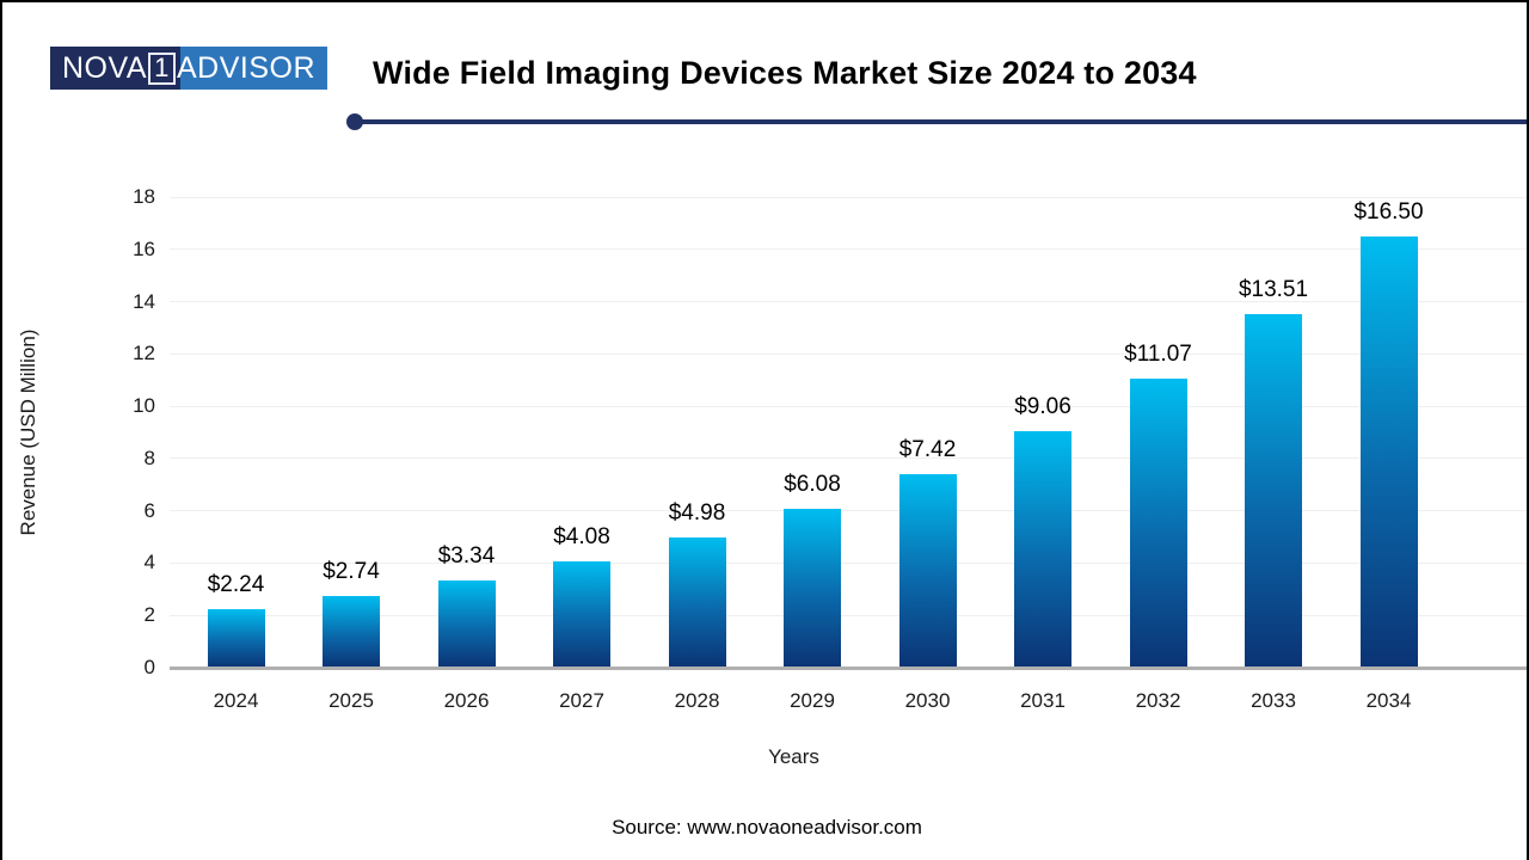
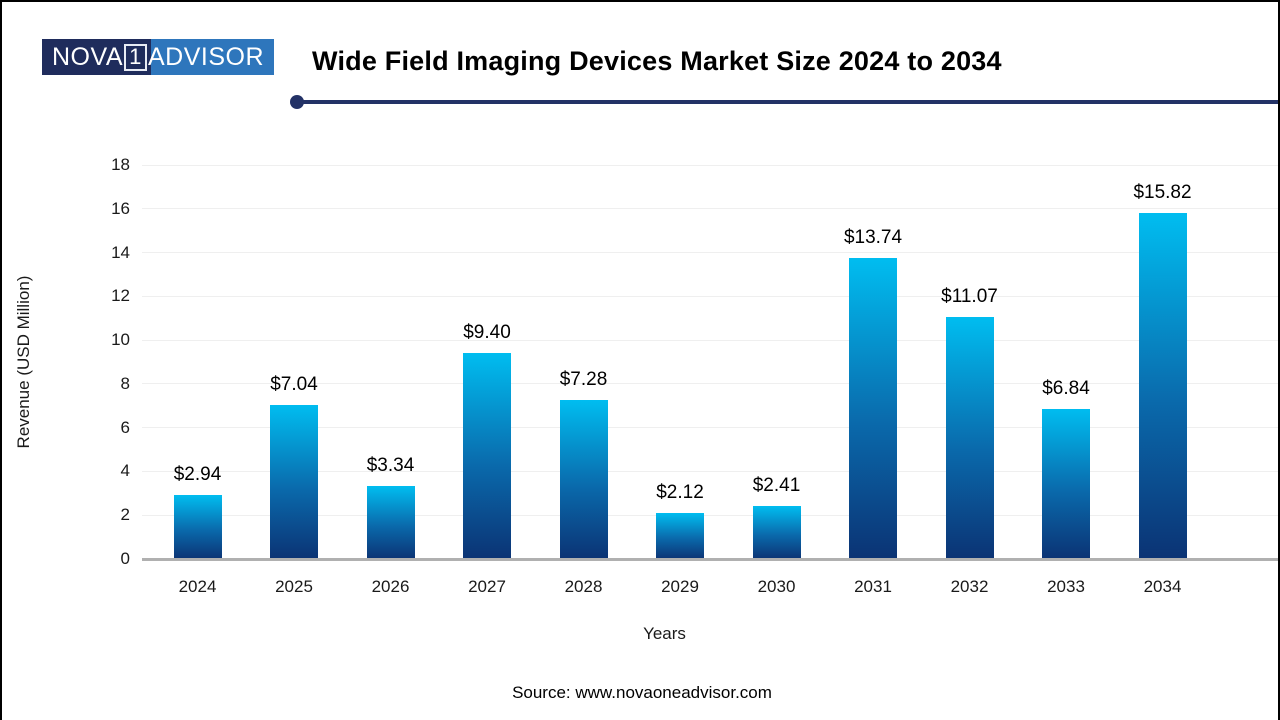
2024: $2.24 -> $2.94
2025: $2.74 -> $7.04
2027: $4.08 -> $9.40
2028: $4.98 -> $7.28
2029: $6.08 -> $2.12
2030: $7.42 -> $2.41
2031: $9.06 -> $13.74
2033: $13.51 -> $6.84
2034: $16.50 -> $15.82
